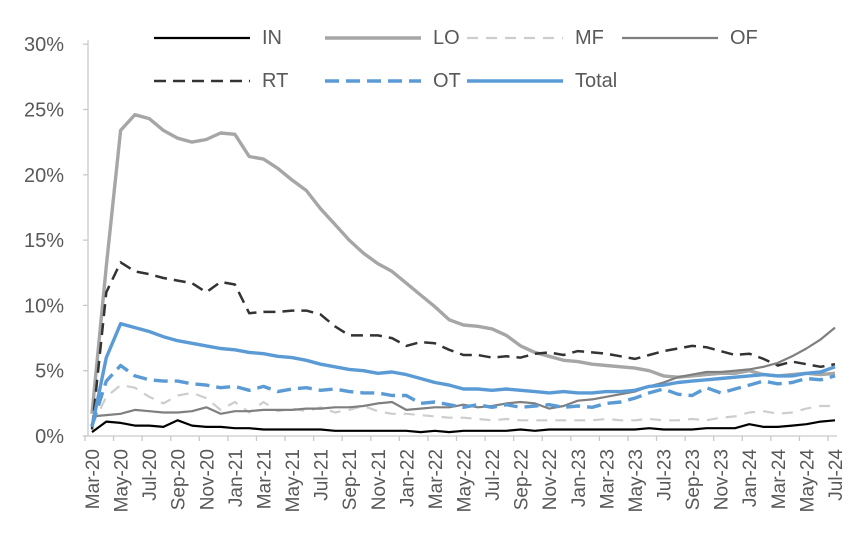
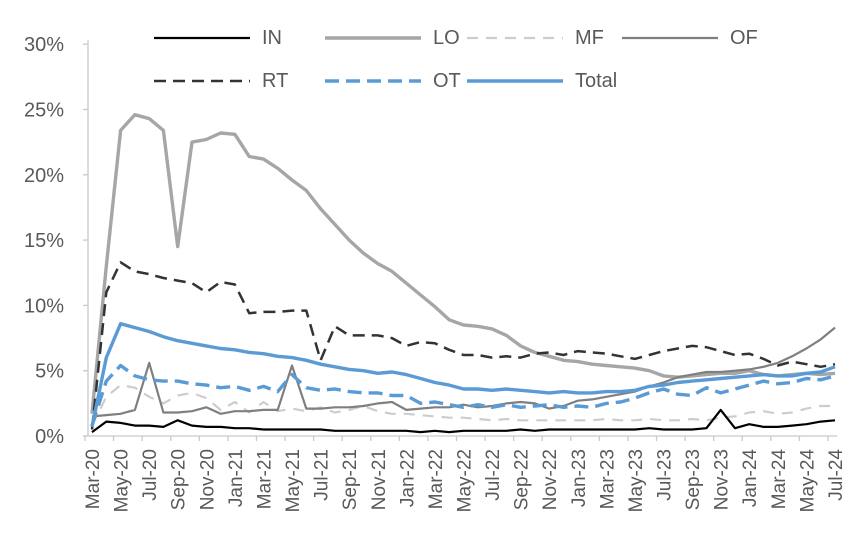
OF/Jul-20: 1.9% -> 5.6%
LO/Sep-20: 22.8% -> 14.5%
OF/May-21: 2.0% -> 5.4%
OT/May-21: 3.6% -> 4.7%
RT/Jul-21: 9.3% -> 5.8%
IN/Nov-23: 0.6% -> 2.0%
